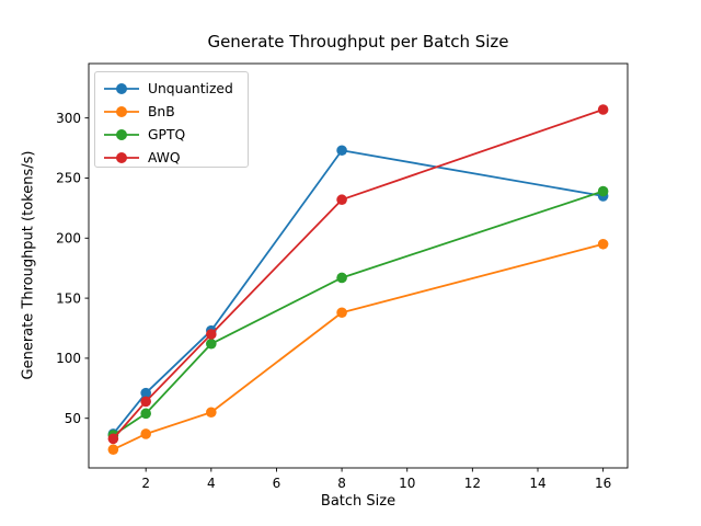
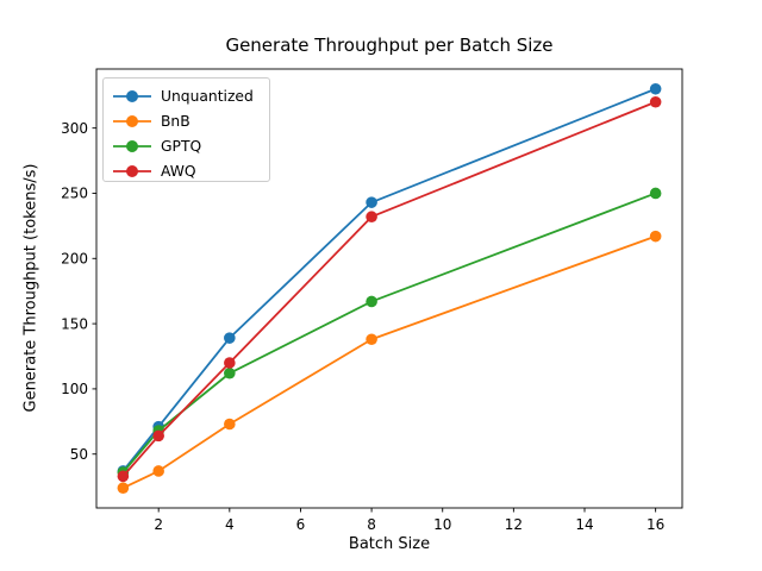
GPTQ/2: 54 -> 68
Unquantized/4: 123 -> 139
BnB/4: 55 -> 73
Unquantized/8: 273 -> 243
Unquantized/16: 235 -> 330
BnB/16: 195 -> 217
GPTQ/16: 239 -> 250
AWQ/16: 307 -> 320
